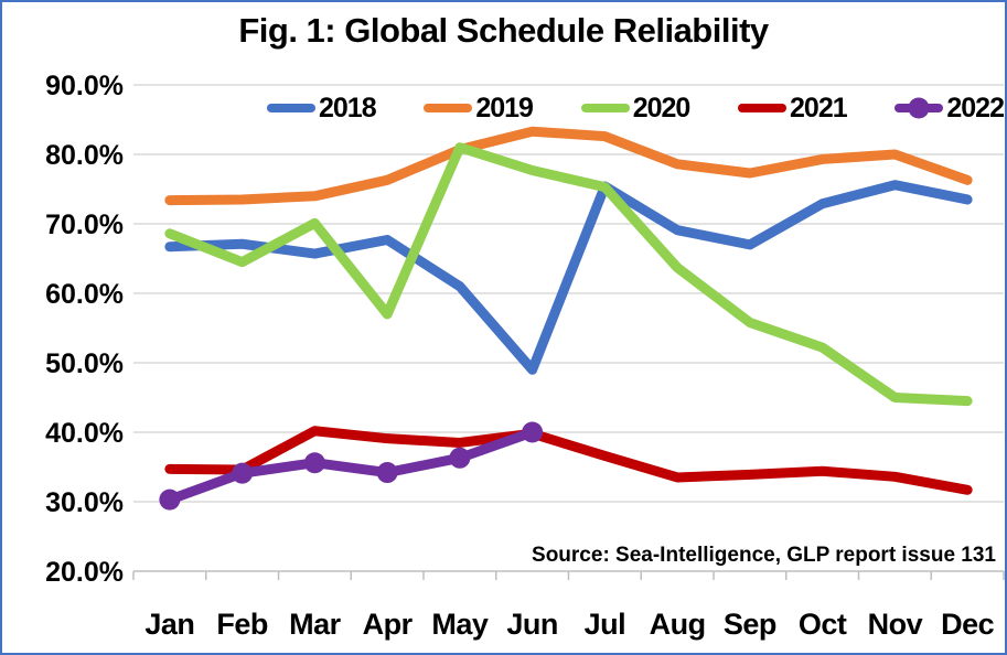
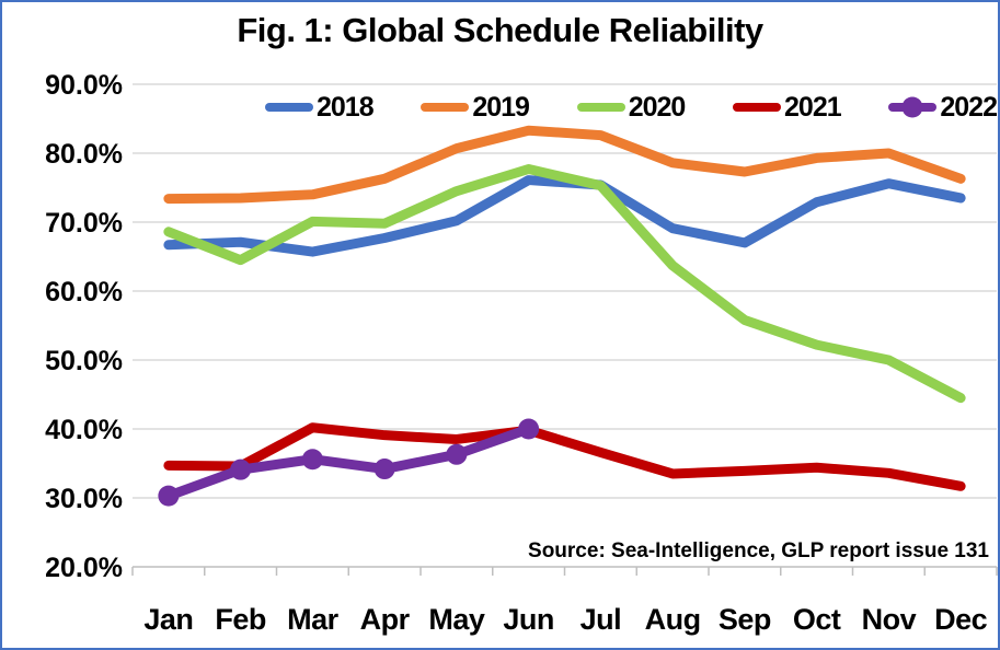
2020/Apr: 57% -> 70%
2018/May: 61% -> 70%
2020/May: 81% -> 74%
2018/Jun: 49% -> 76%
2020/Nov: 45% -> 50%
